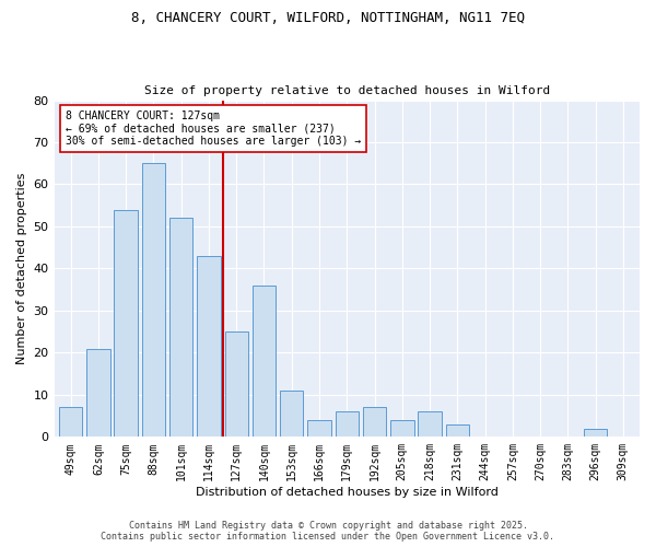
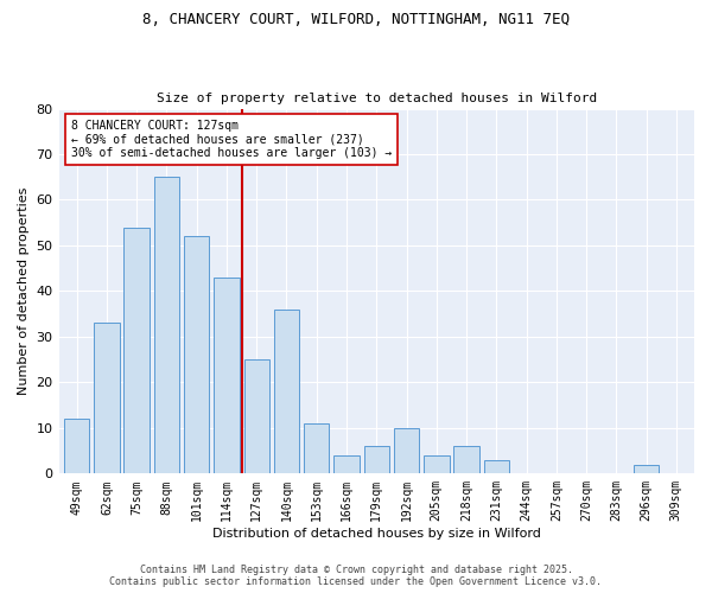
49sqm: 7 -> 12
62sqm: 21 -> 33
192sqm: 7 -> 10
